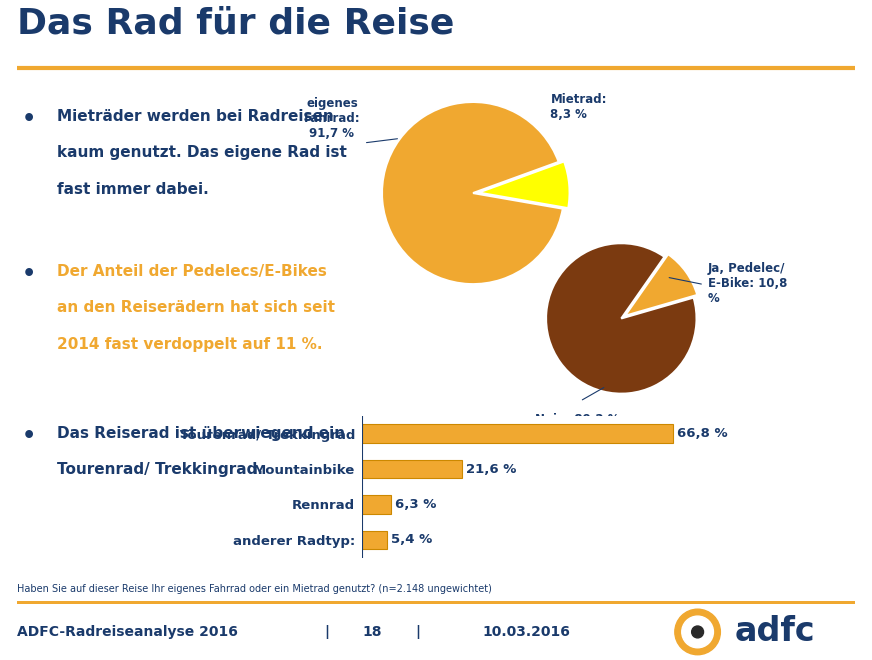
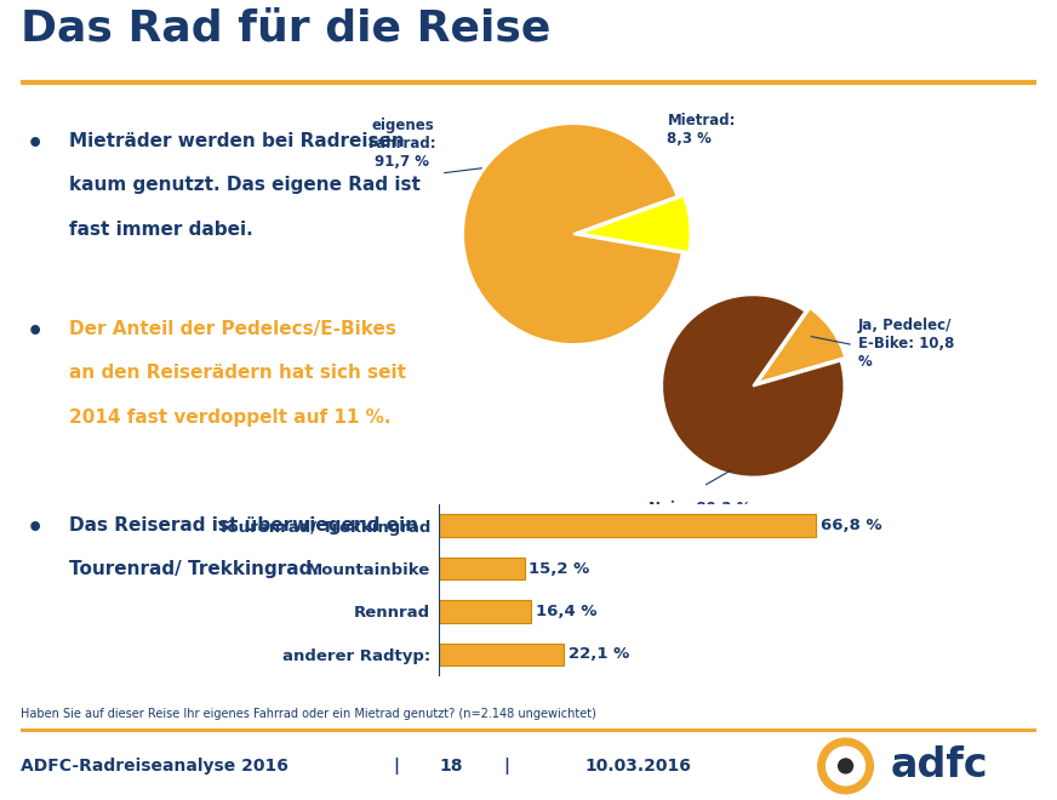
Mountainbike: 21,6 -> 15,2
Rennrad: 6,3 -> 16,4
anderer Radtyp:: 5,4 -> 22,1
